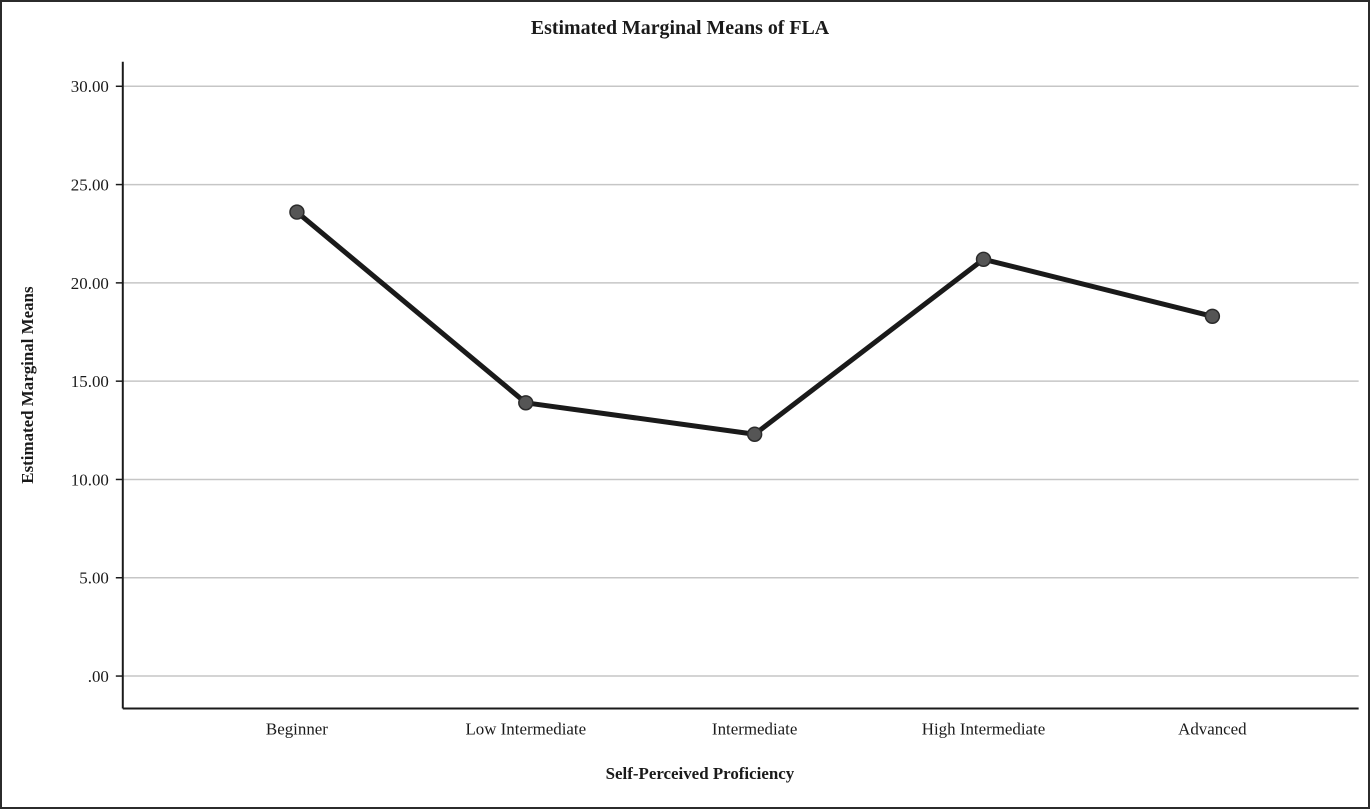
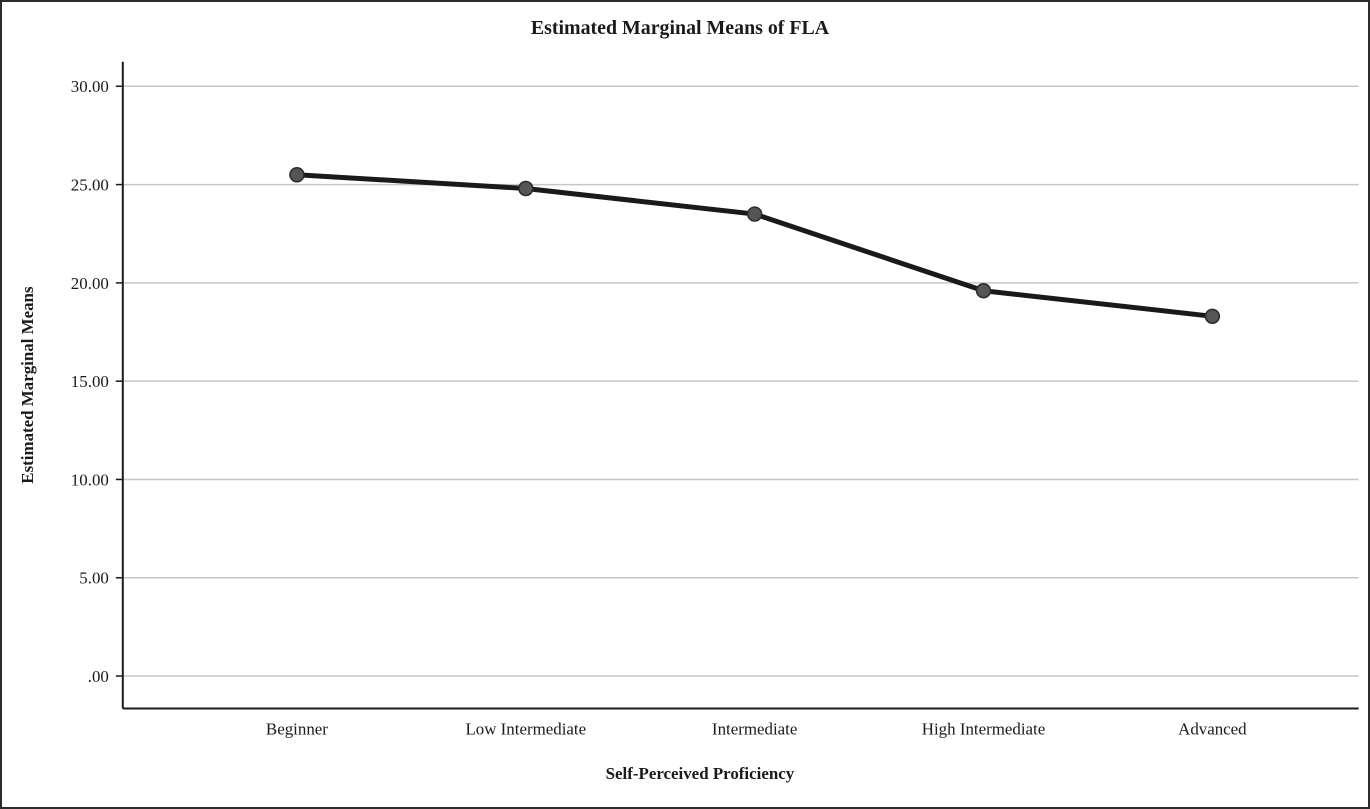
Beginner: 23.6 -> 25.5
Low Intermediate: 13.9 -> 24.8
Intermediate: 12.3 -> 23.5
High Intermediate: 21.2 -> 19.6
